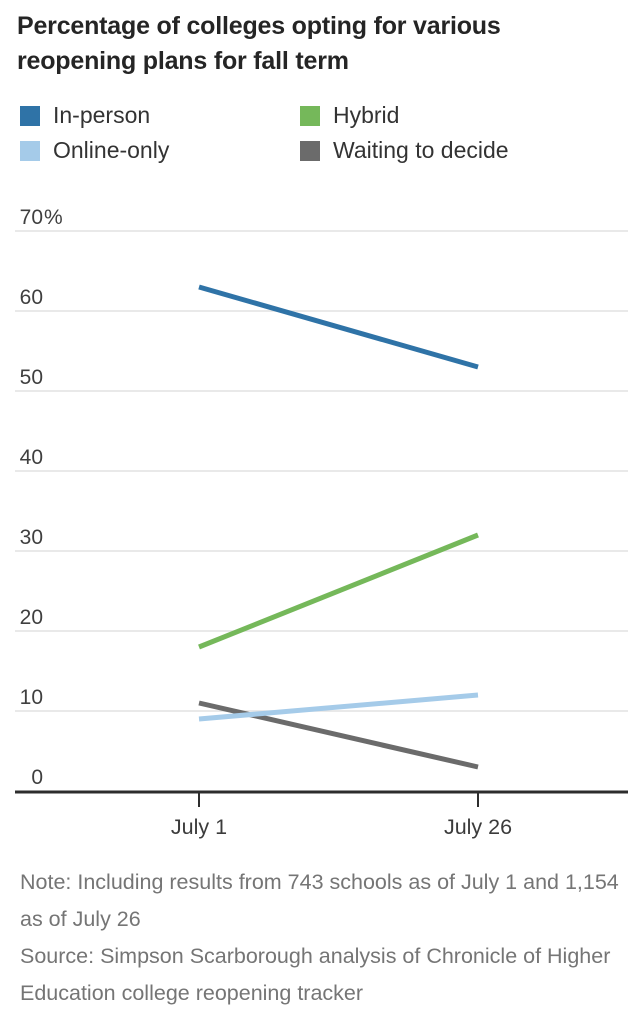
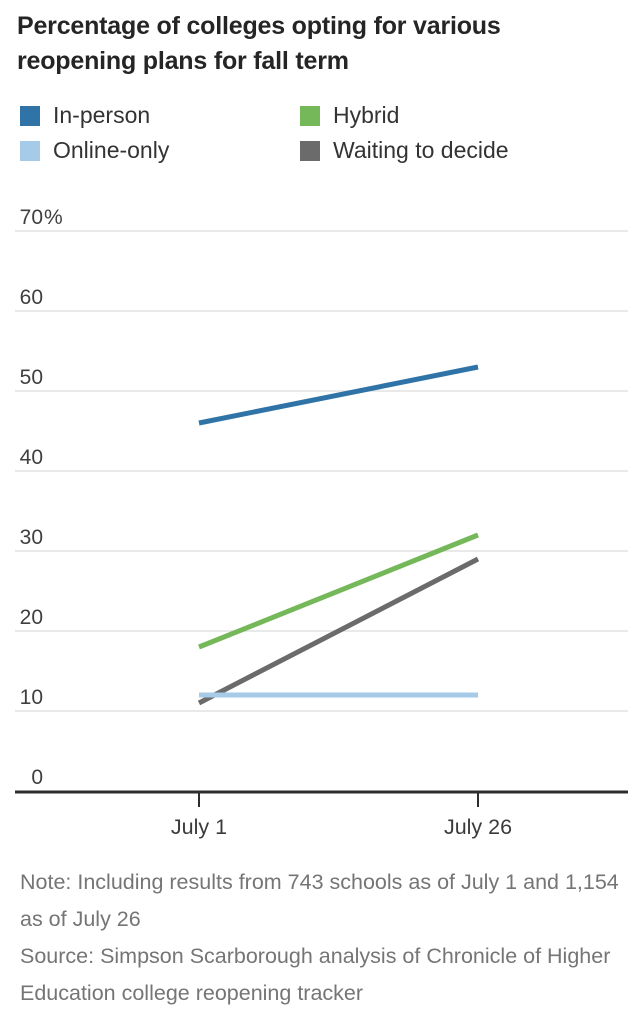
In-person/July 1: 63 -> 46
Online-only/July 1: 9 -> 12
Waiting to decide/July 26: 3 -> 29
